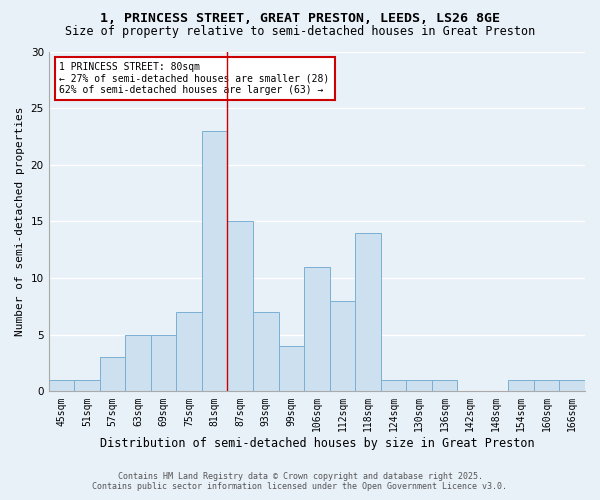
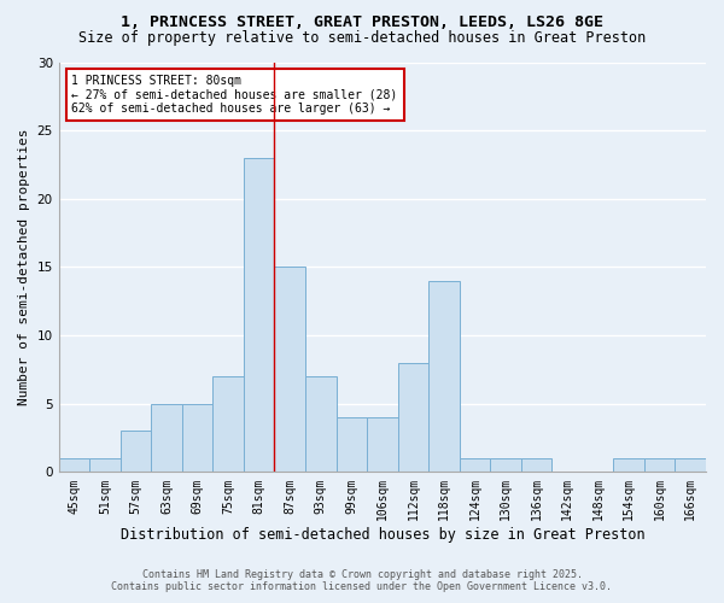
106sqm: 11 -> 4
